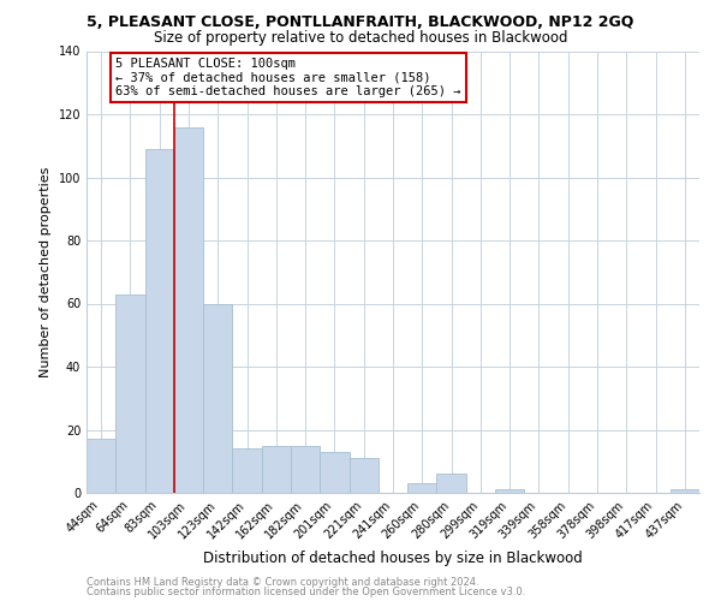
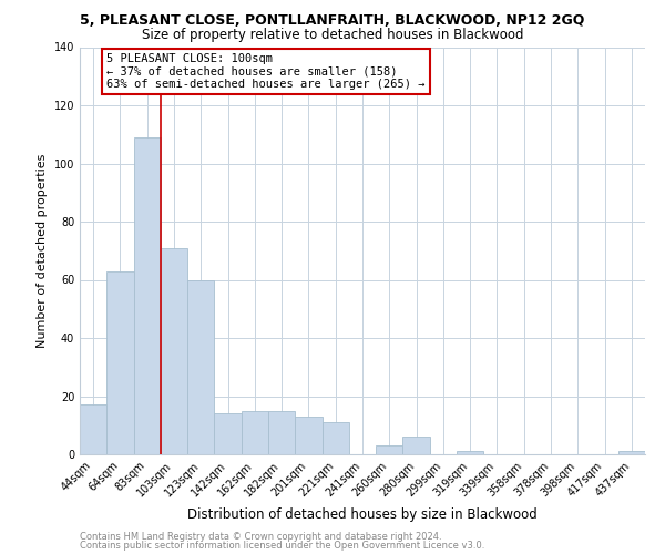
103sqm: 116 -> 71
